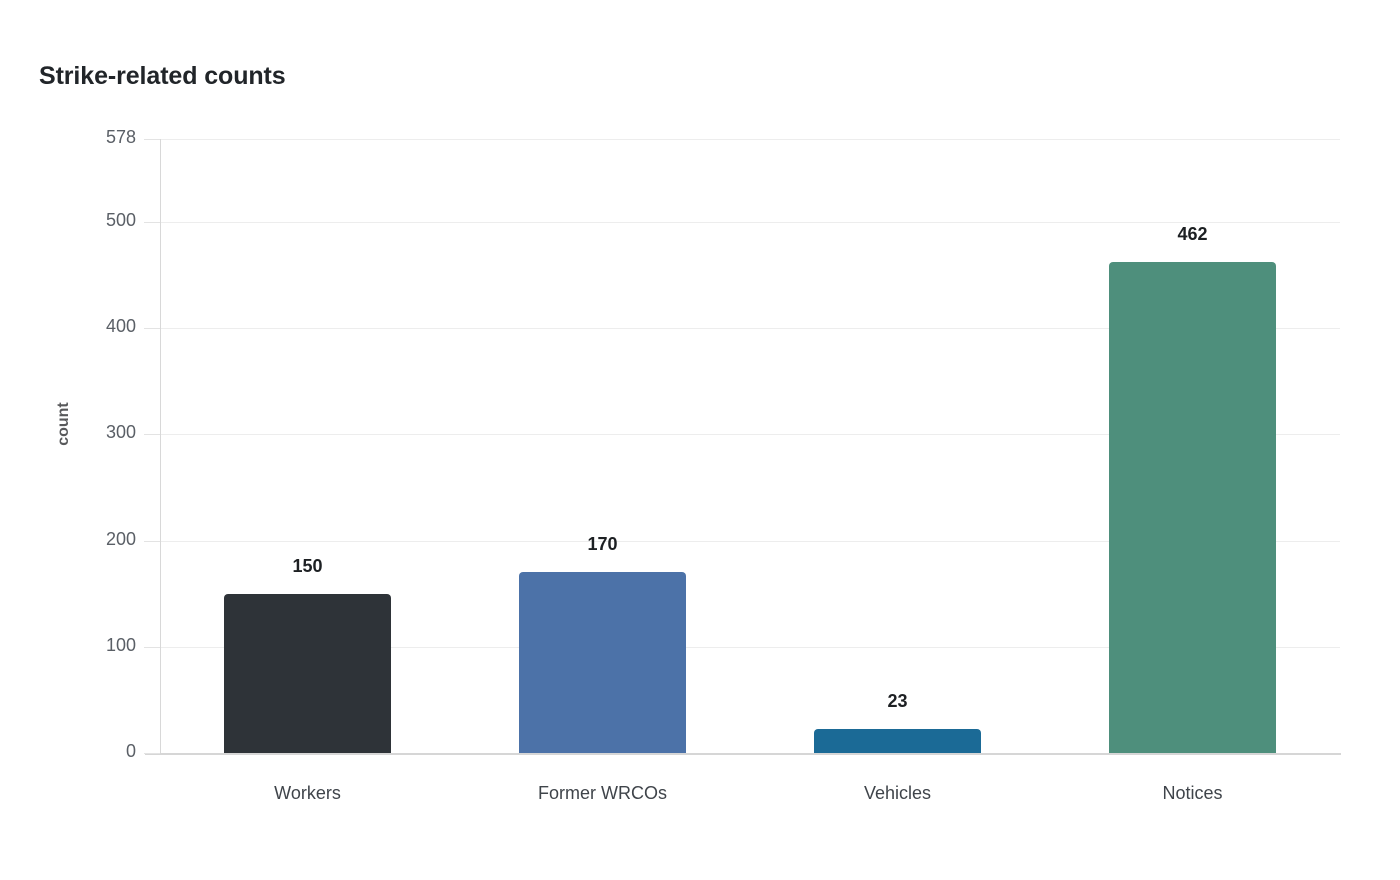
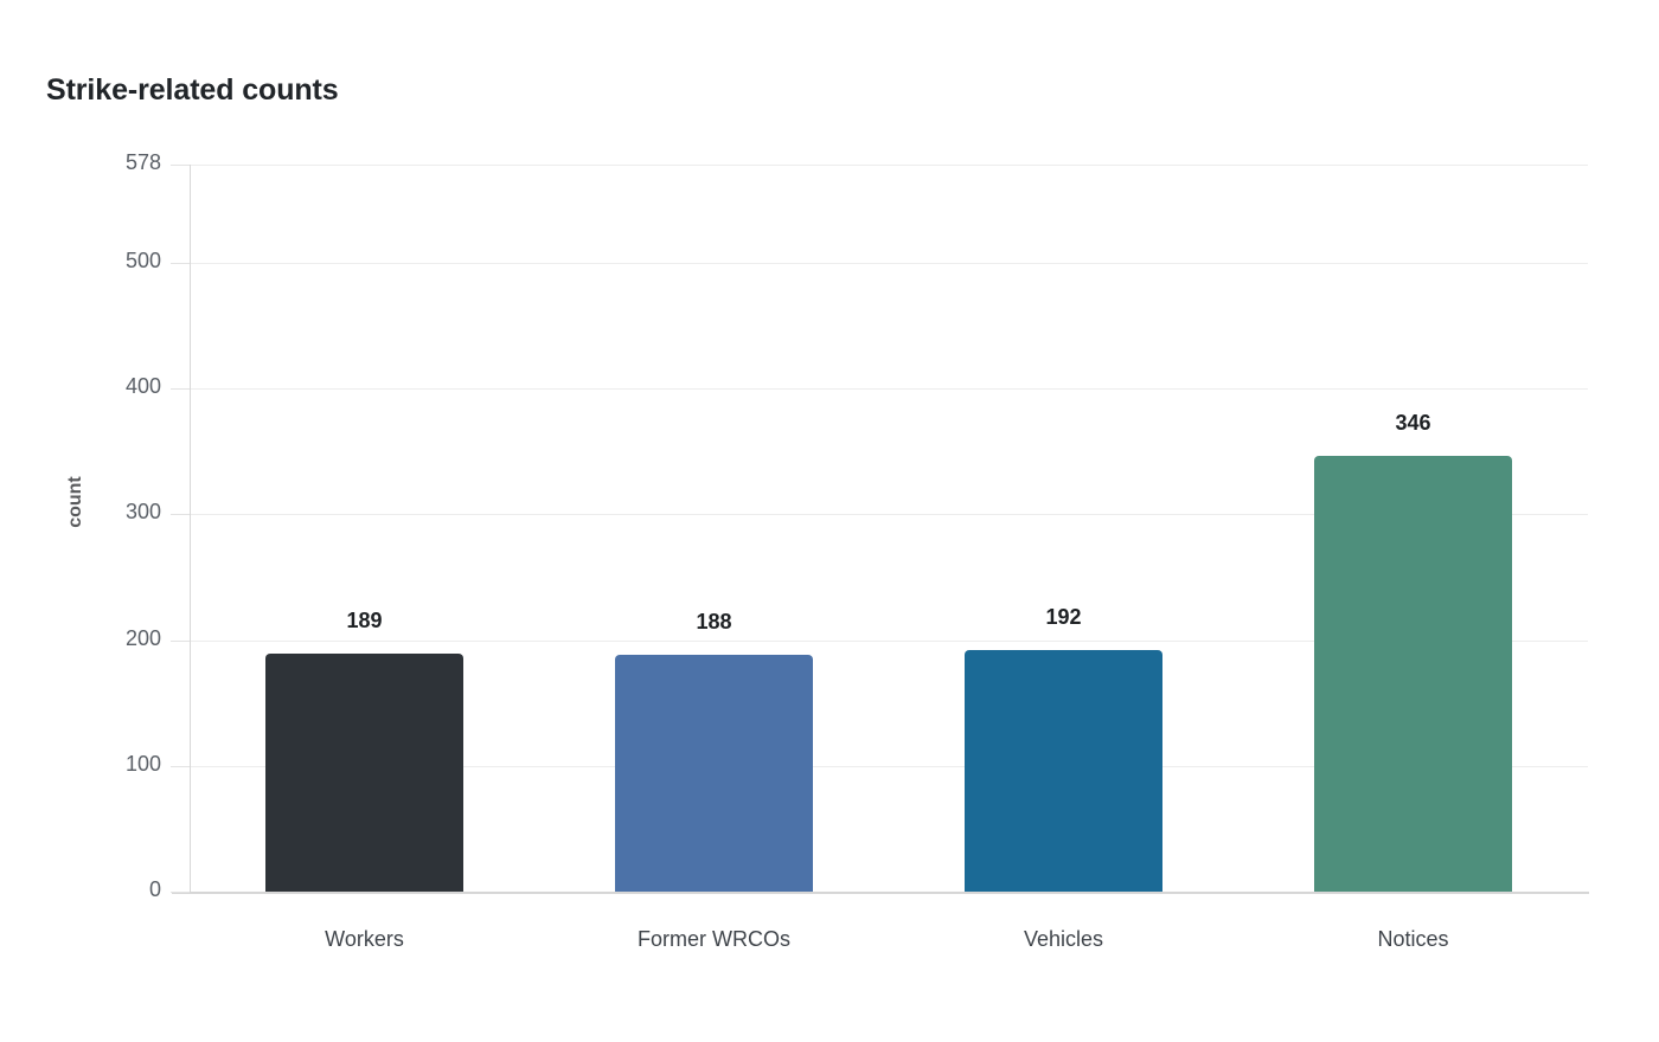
Workers: 150 -> 189
Former WRCOs: 170 -> 188
Vehicles: 23 -> 192
Notices: 462 -> 346
